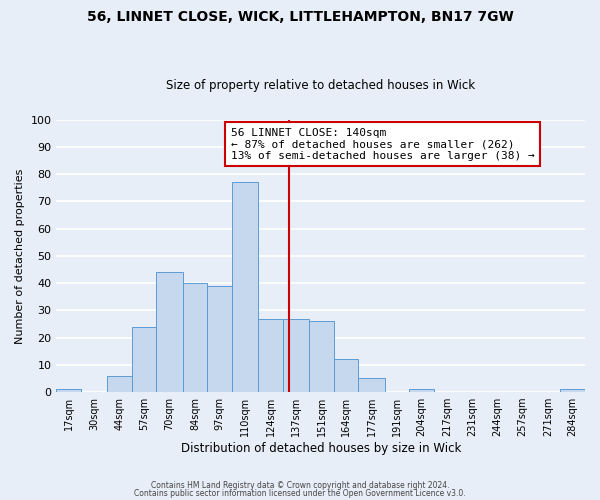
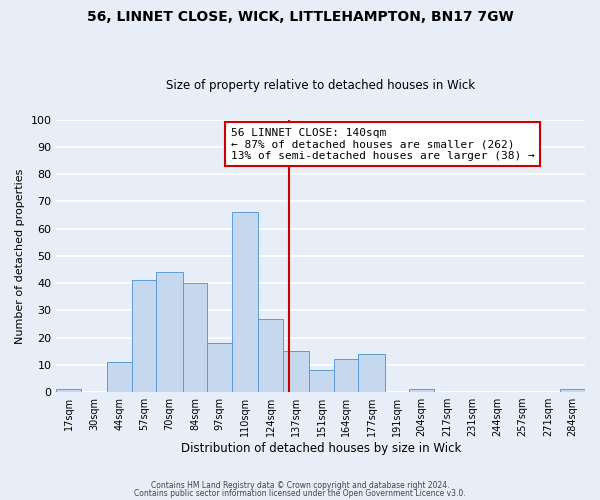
44sqm: 6 -> 11
57sqm: 24 -> 41
97sqm: 39 -> 18
110sqm: 77 -> 66
137sqm: 27 -> 15
151sqm: 26 -> 8
177sqm: 5 -> 14
